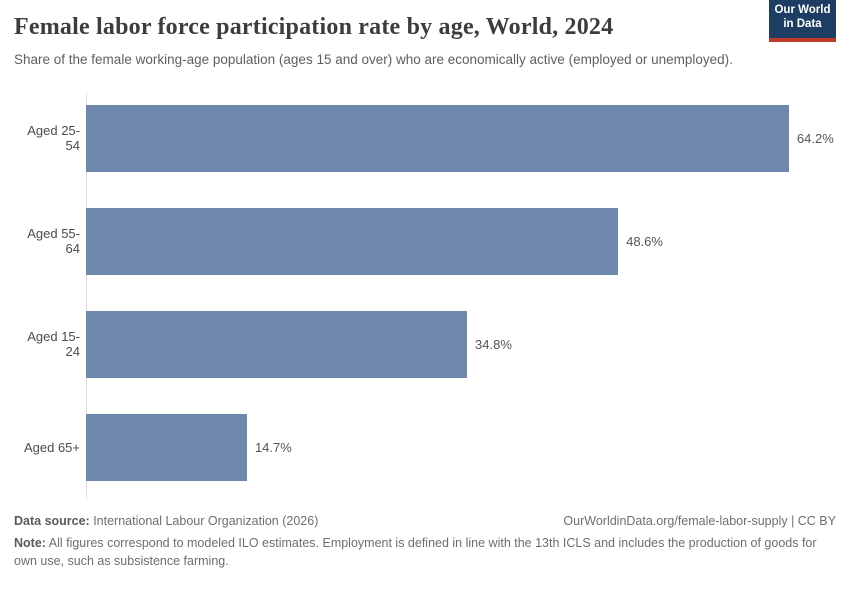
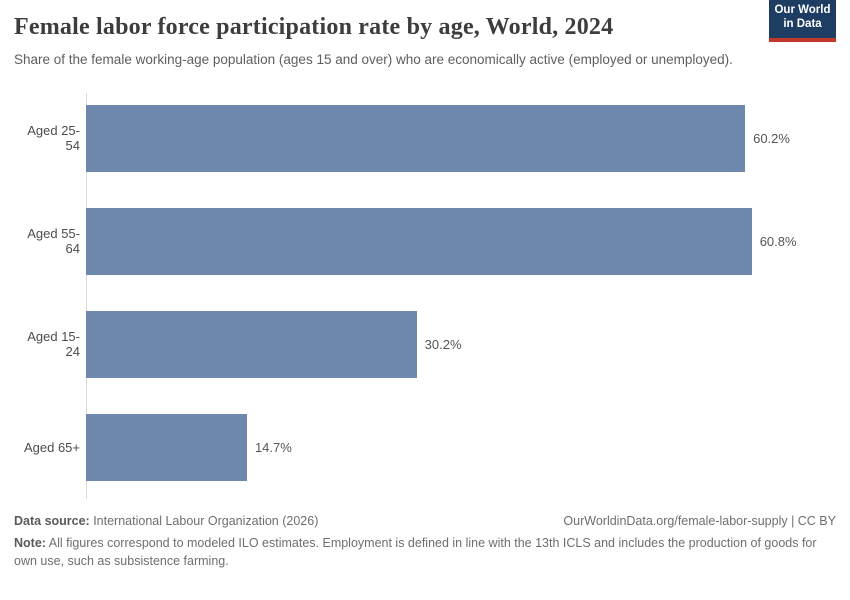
Aged 25-54: 64.2% -> 60.2%
Aged 55-64: 48.6% -> 60.8%
Aged 15-24: 34.8% -> 30.2%
